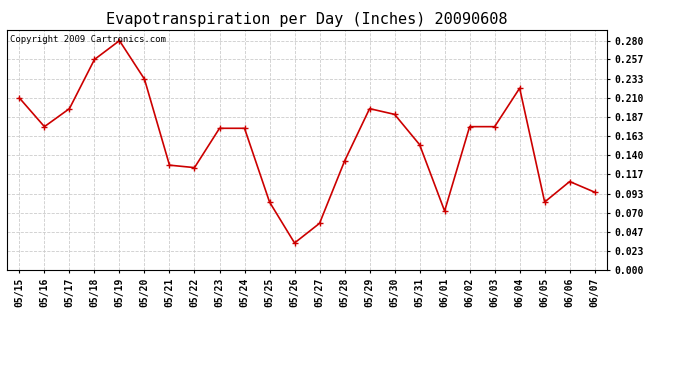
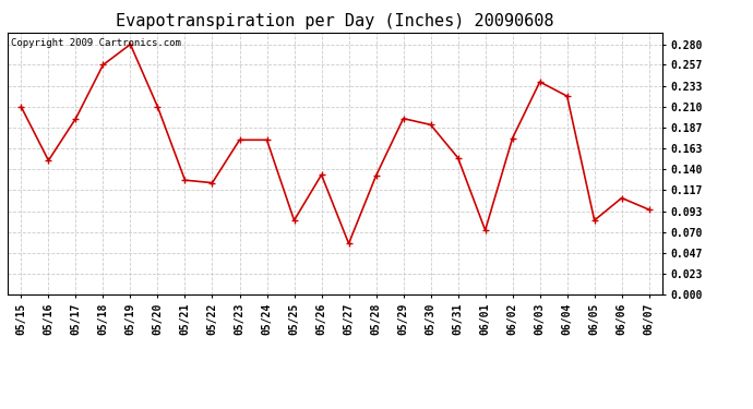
05/16: 0.175 -> 0.150
05/20: 0.233 -> 0.210
05/26: 0.033 -> 0.134
06/03: 0.175 -> 0.238
